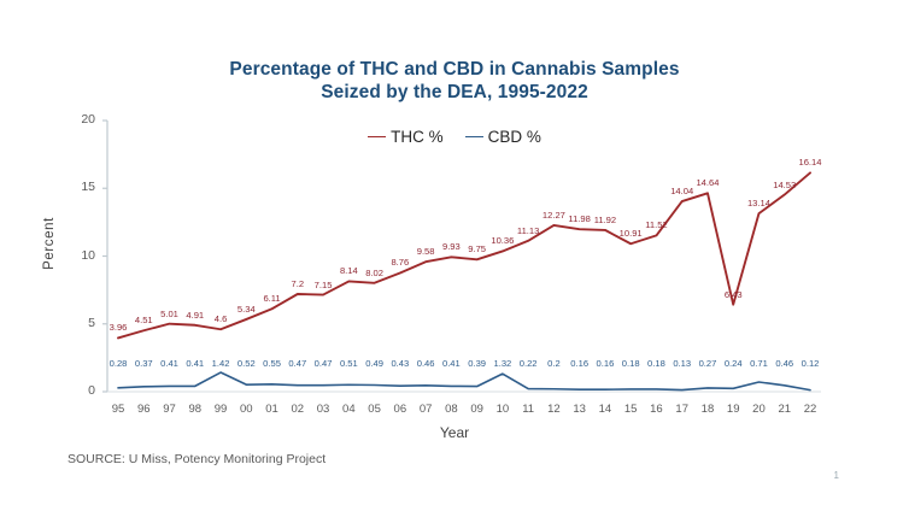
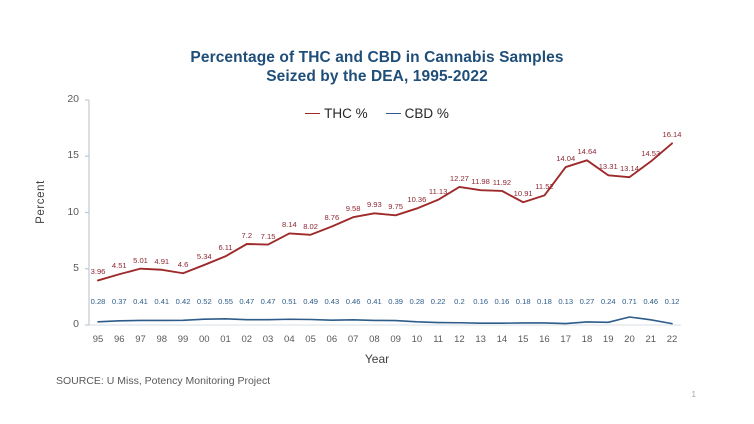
CBD %/99: 1.42 -> 0.42
CBD %/10: 1.32 -> 0.28
THC %/19: 6.43 -> 13.31
